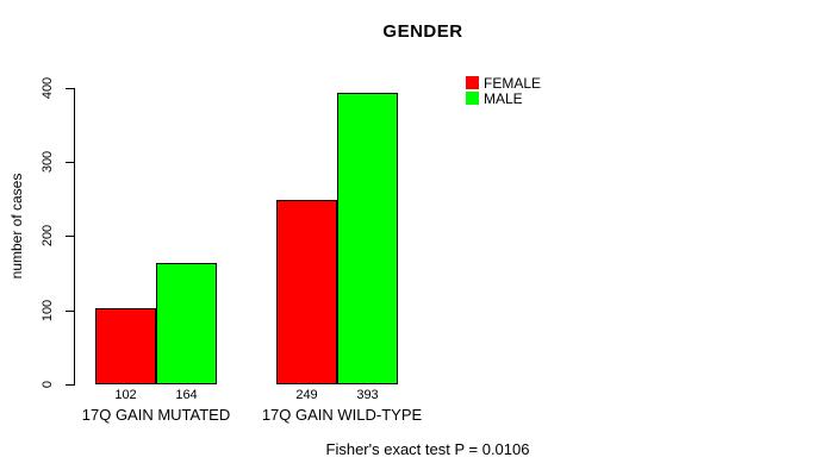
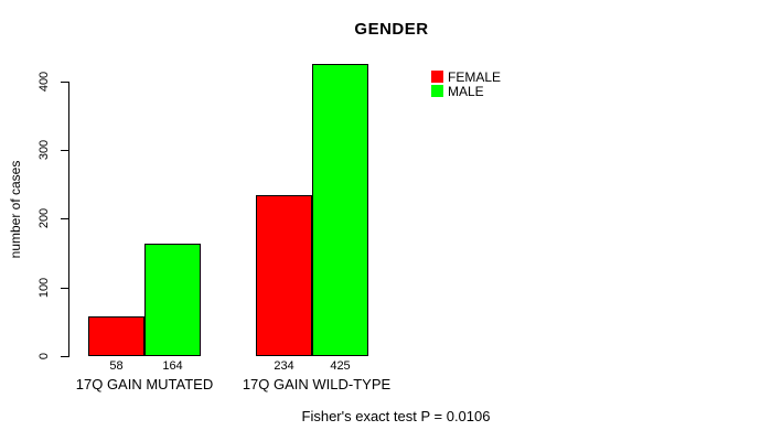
FEMALE/17Q GAIN MUTATED: 102 -> 58
FEMALE/17Q GAIN WILD-TYPE: 249 -> 234
MALE/17Q GAIN WILD-TYPE: 393 -> 425
